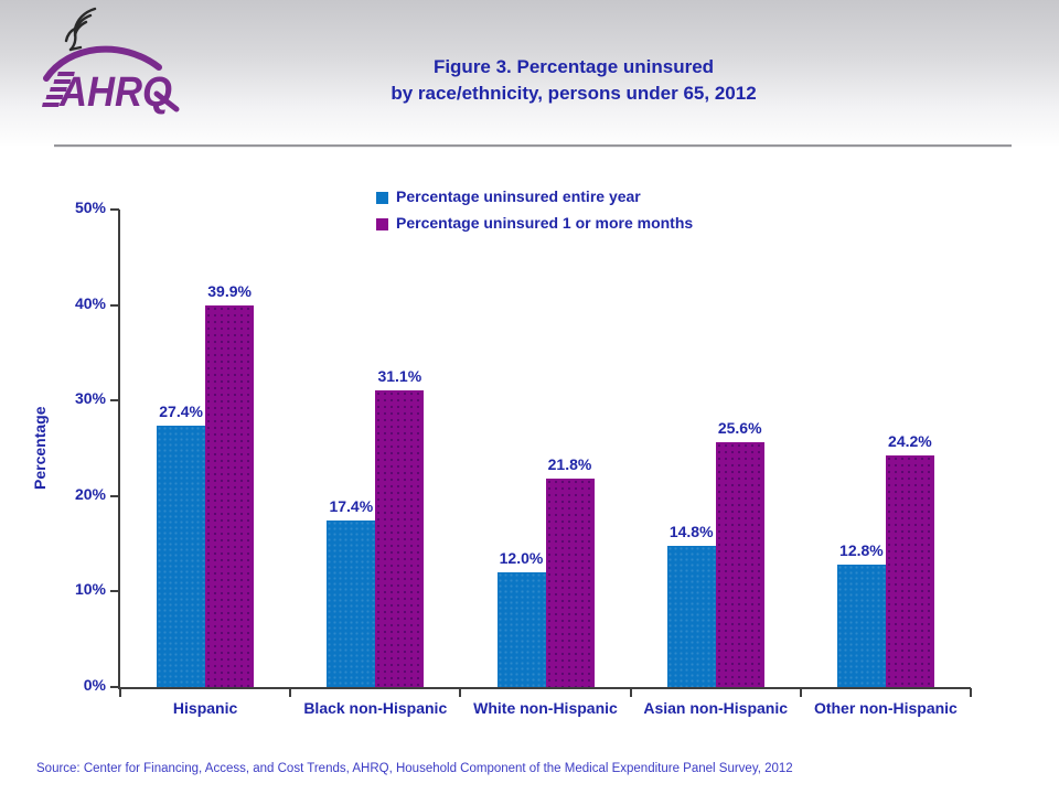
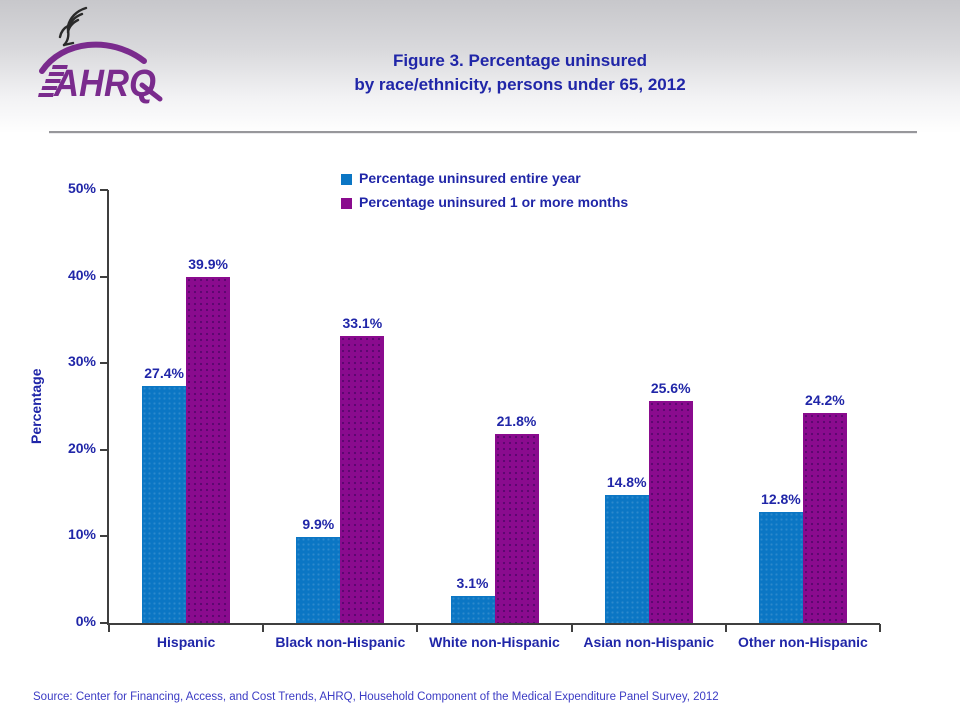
Percentage uninsured entire year/Black non-Hispanic: 17.4% -> 9.9%
Percentage uninsured 1 or more months/Black non-Hispanic: 31.1% -> 33.1%
Percentage uninsured entire year/White non-Hispanic: 12.0% -> 3.1%
